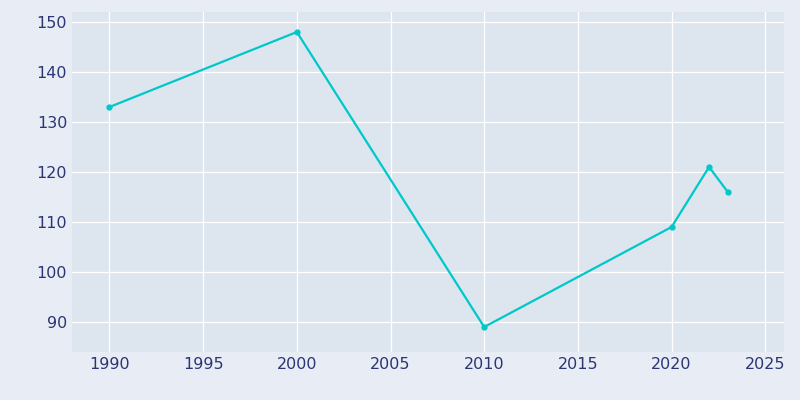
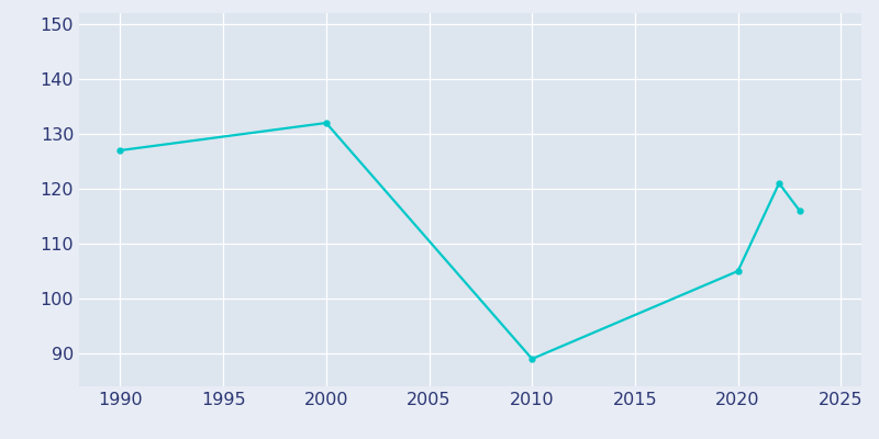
1990: 133 -> 127
2000: 148 -> 132
2020: 109 -> 105
